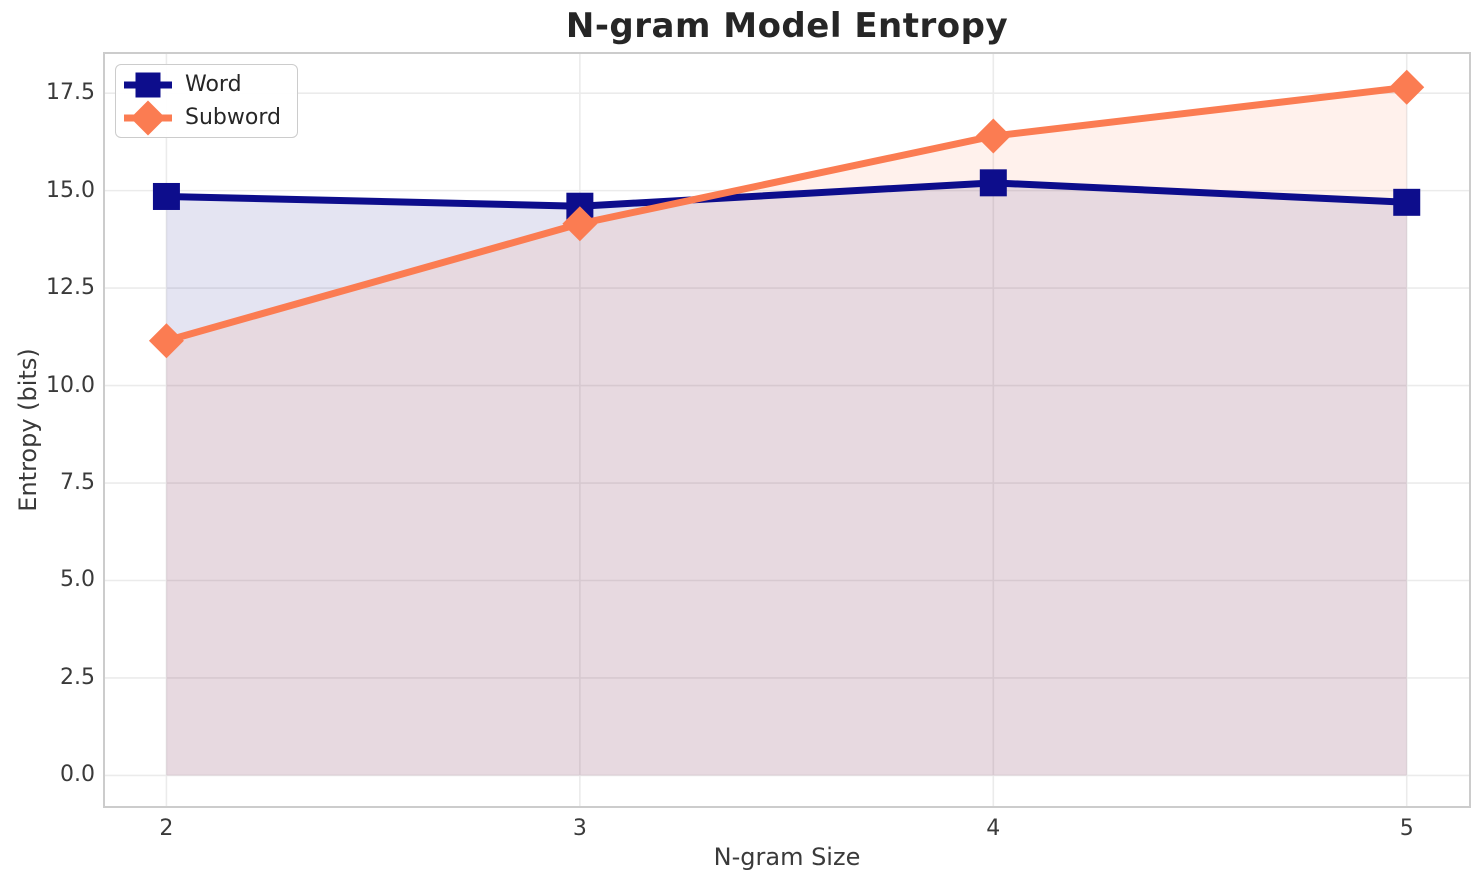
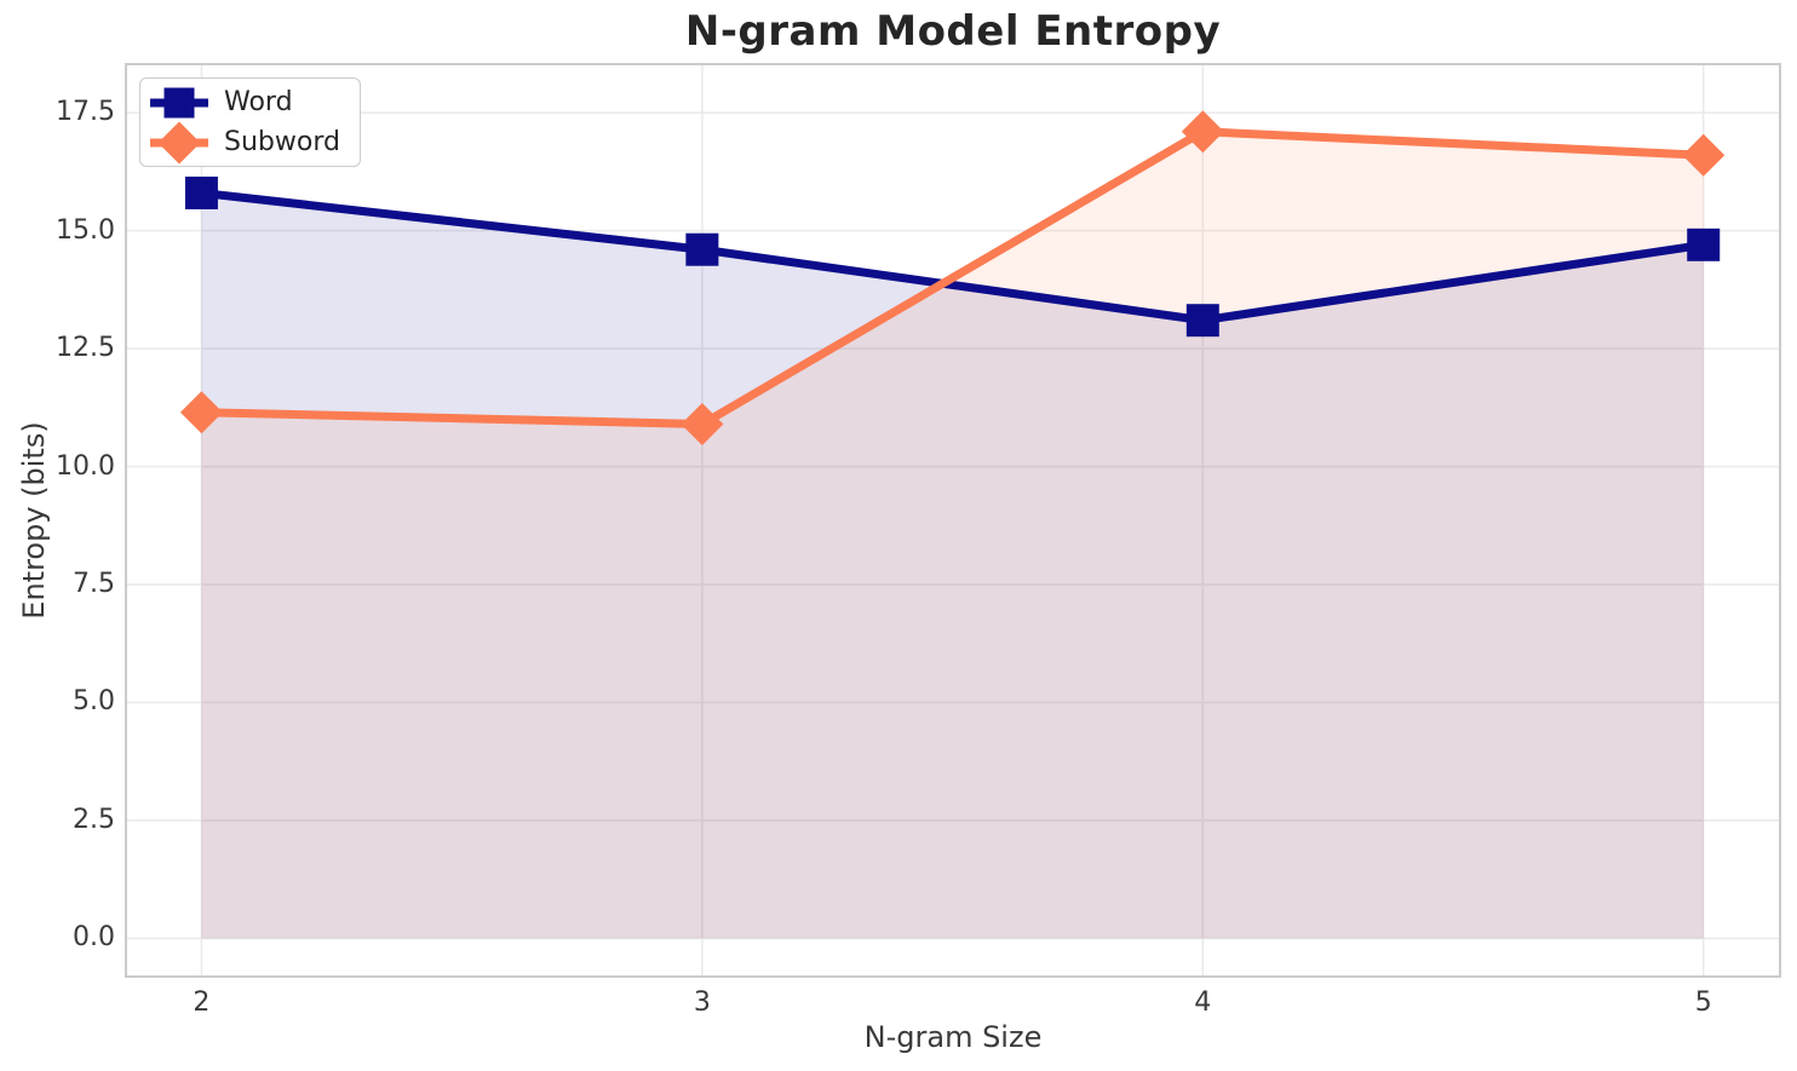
Word/2: 14.8 -> 15.8
Subword/3: 14.2 -> 10.9
Word/4: 15.2 -> 13.1
Subword/4: 16.4 -> 17.1
Subword/5: 17.6 -> 16.6
